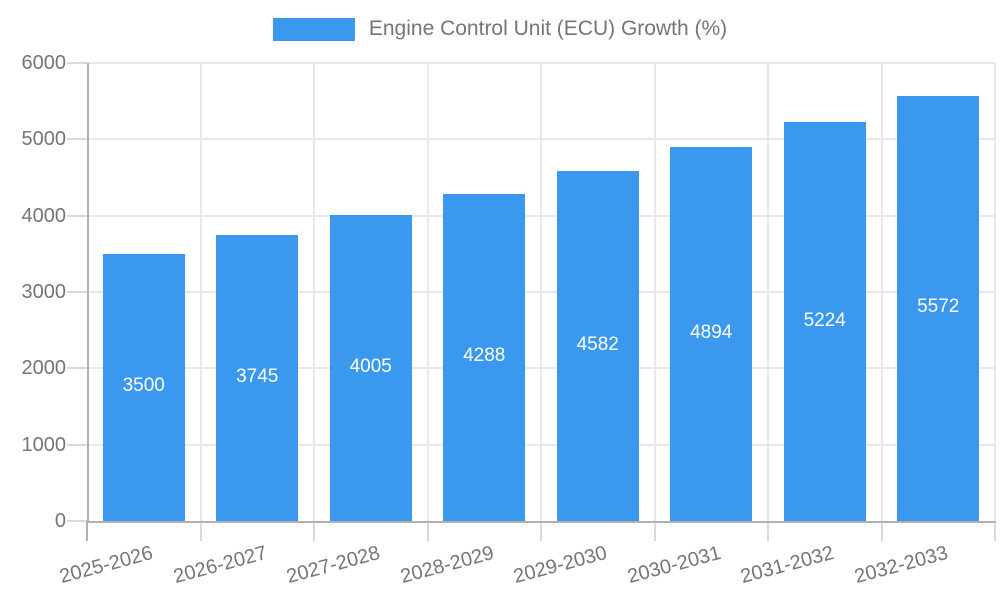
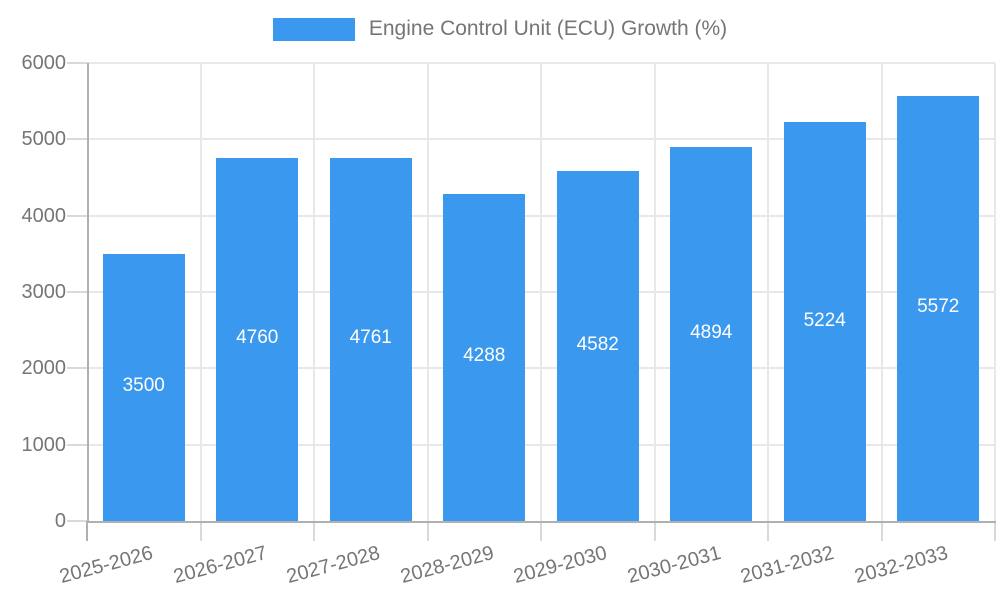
2026-2027: 3745 -> 4760
2027-2028: 4005 -> 4761
